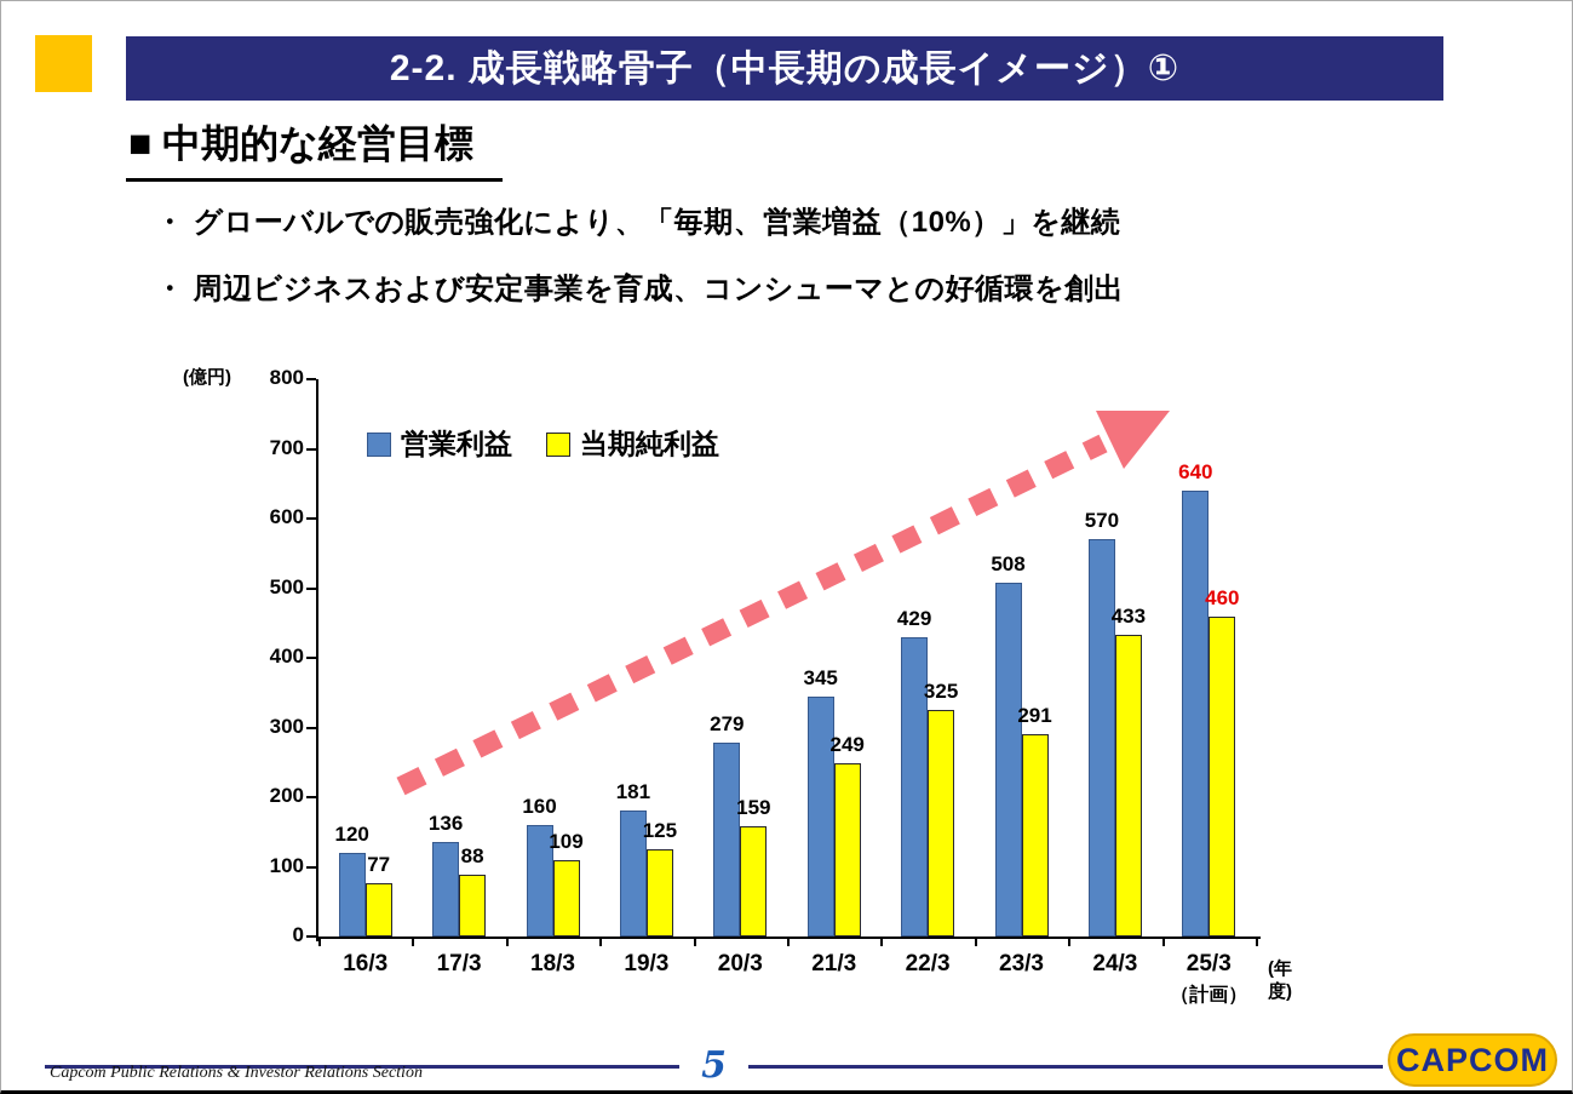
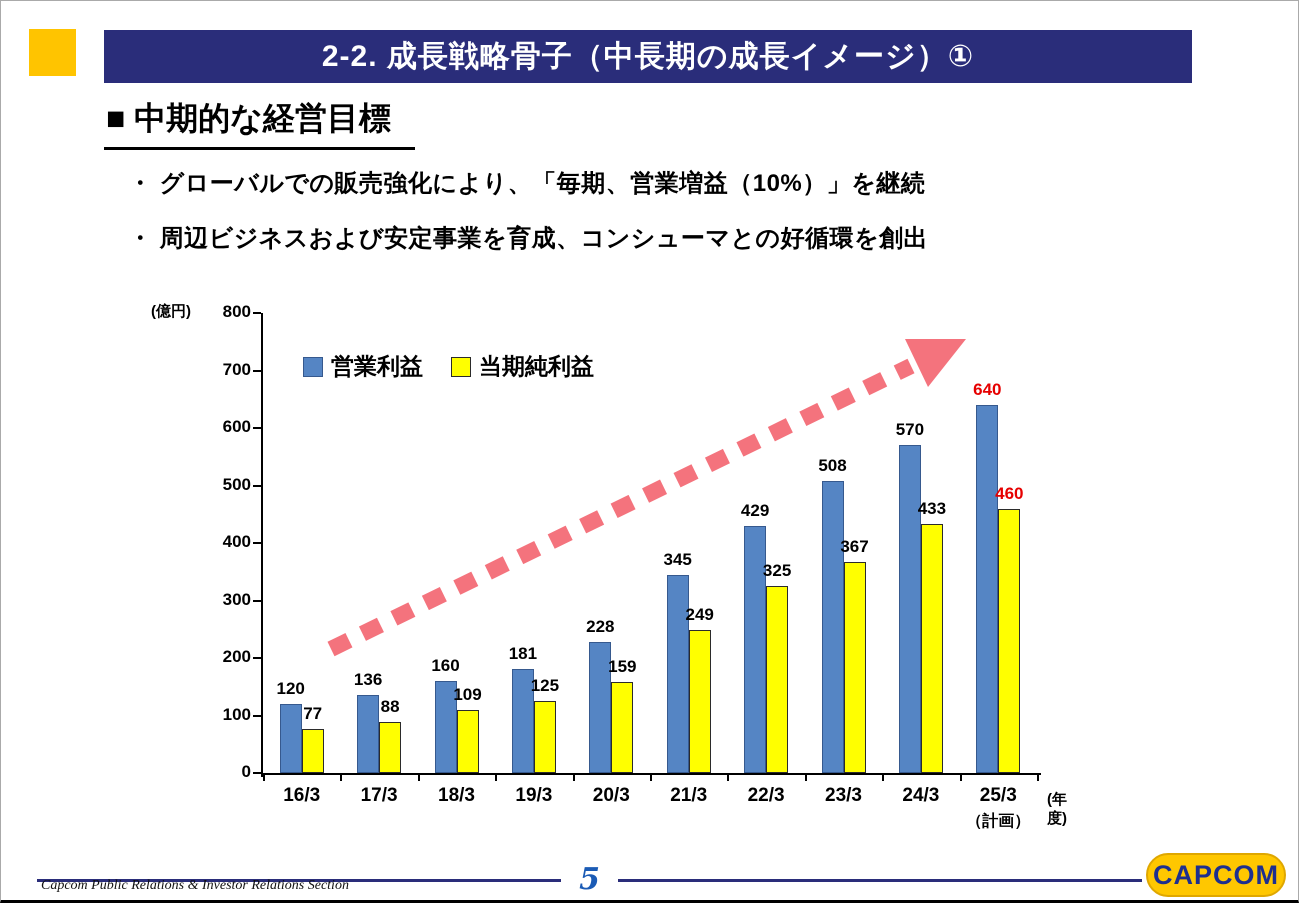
営業利益/20/3: 279 -> 228
当期純利益/23/3: 291 -> 367
